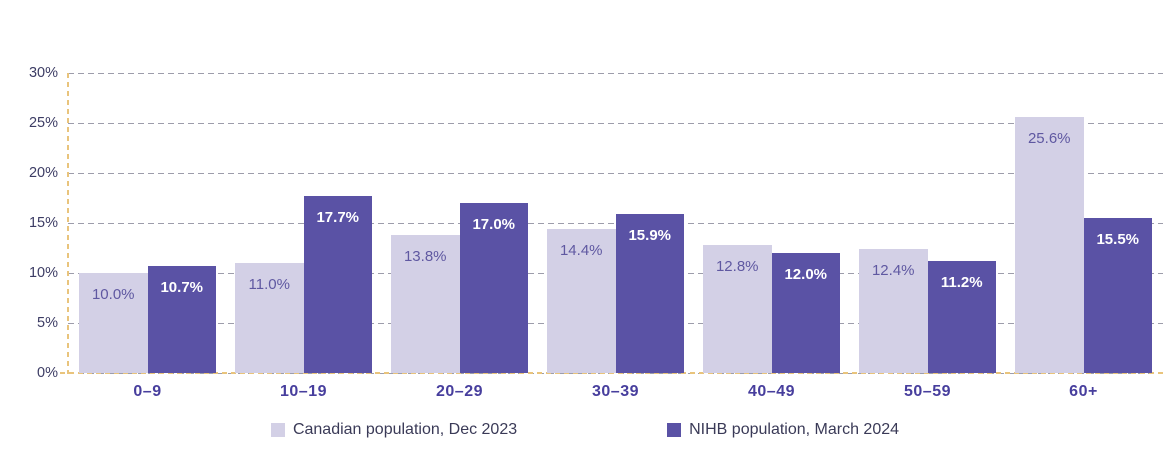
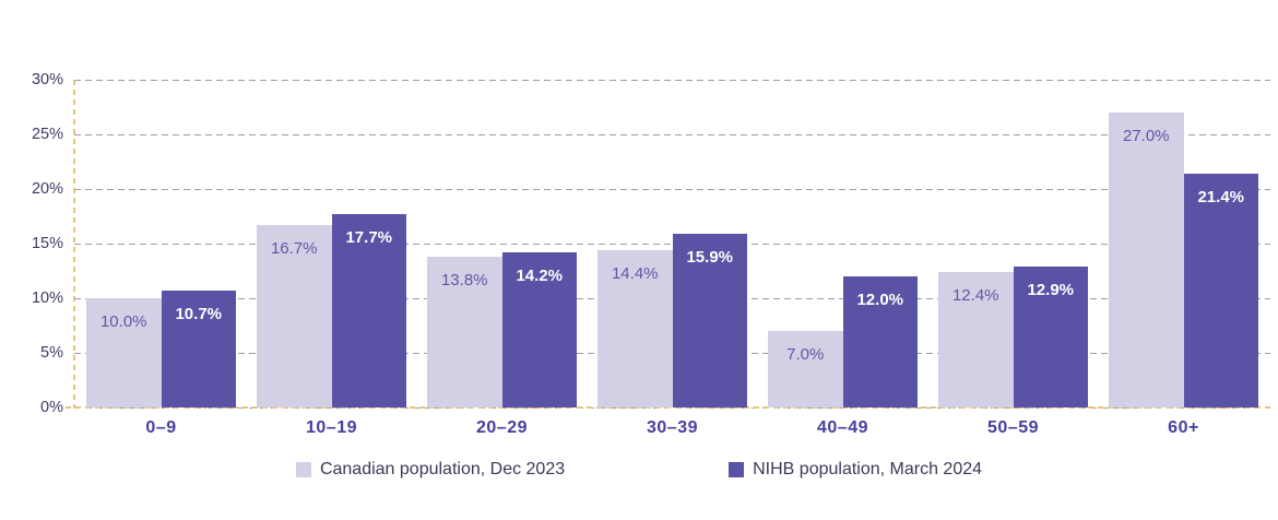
Canadian population, Dec 2023/10–19: 11.0% -> 16.7%
NIHB population, March 2024/20–29: 17.0% -> 14.2%
Canadian population, Dec 2023/40–49: 12.8% -> 7.0%
NIHB population, March 2024/50–59: 11.2% -> 12.9%
Canadian population, Dec 2023/60+: 25.6% -> 27.0%
NIHB population, March 2024/60+: 15.5% -> 21.4%
